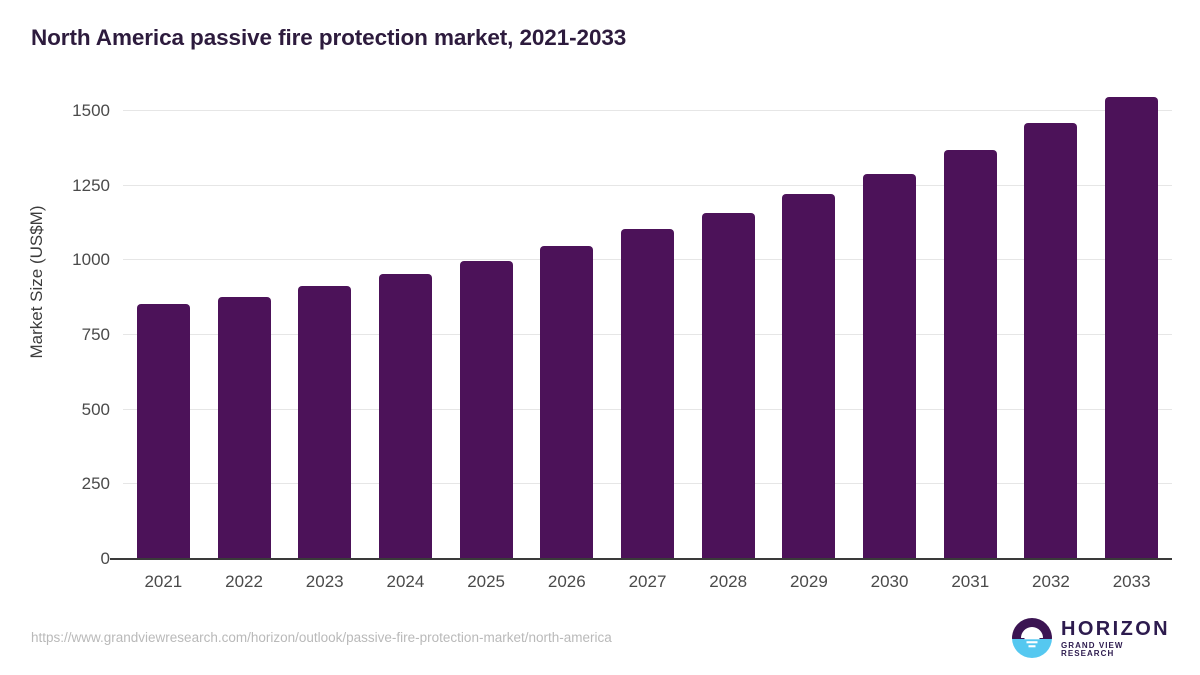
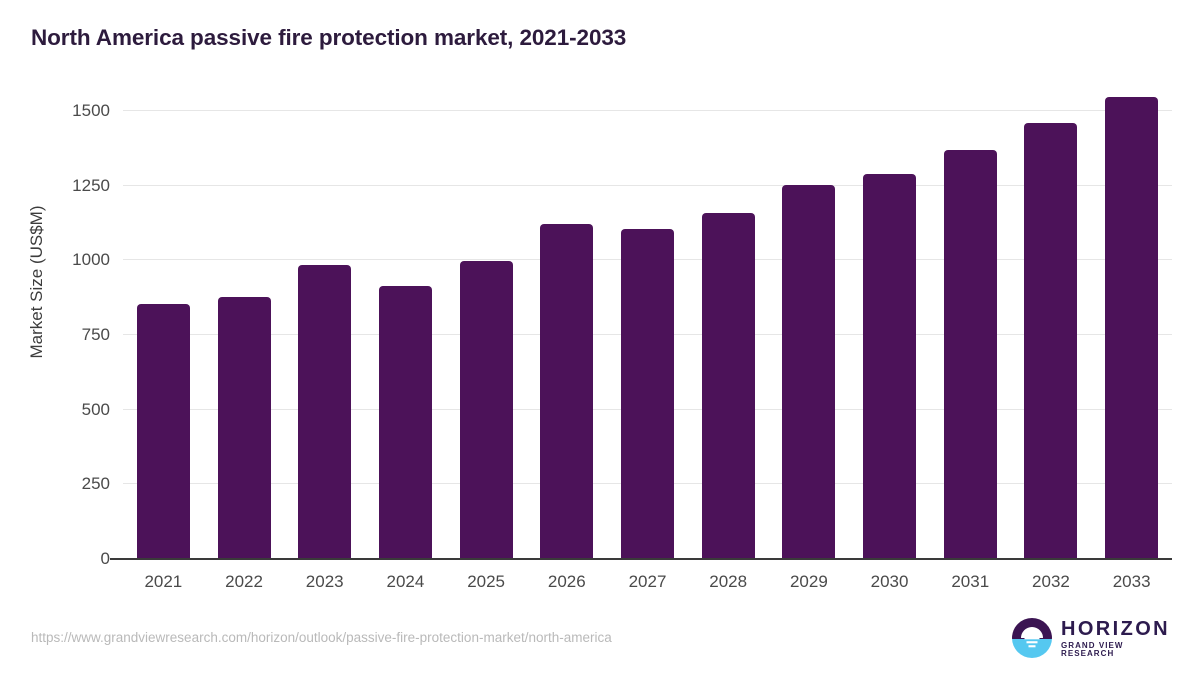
2023: 910 -> 980
2024: 950 -> 910
2026: 1040 -> 1120
2029: 1220 -> 1250
